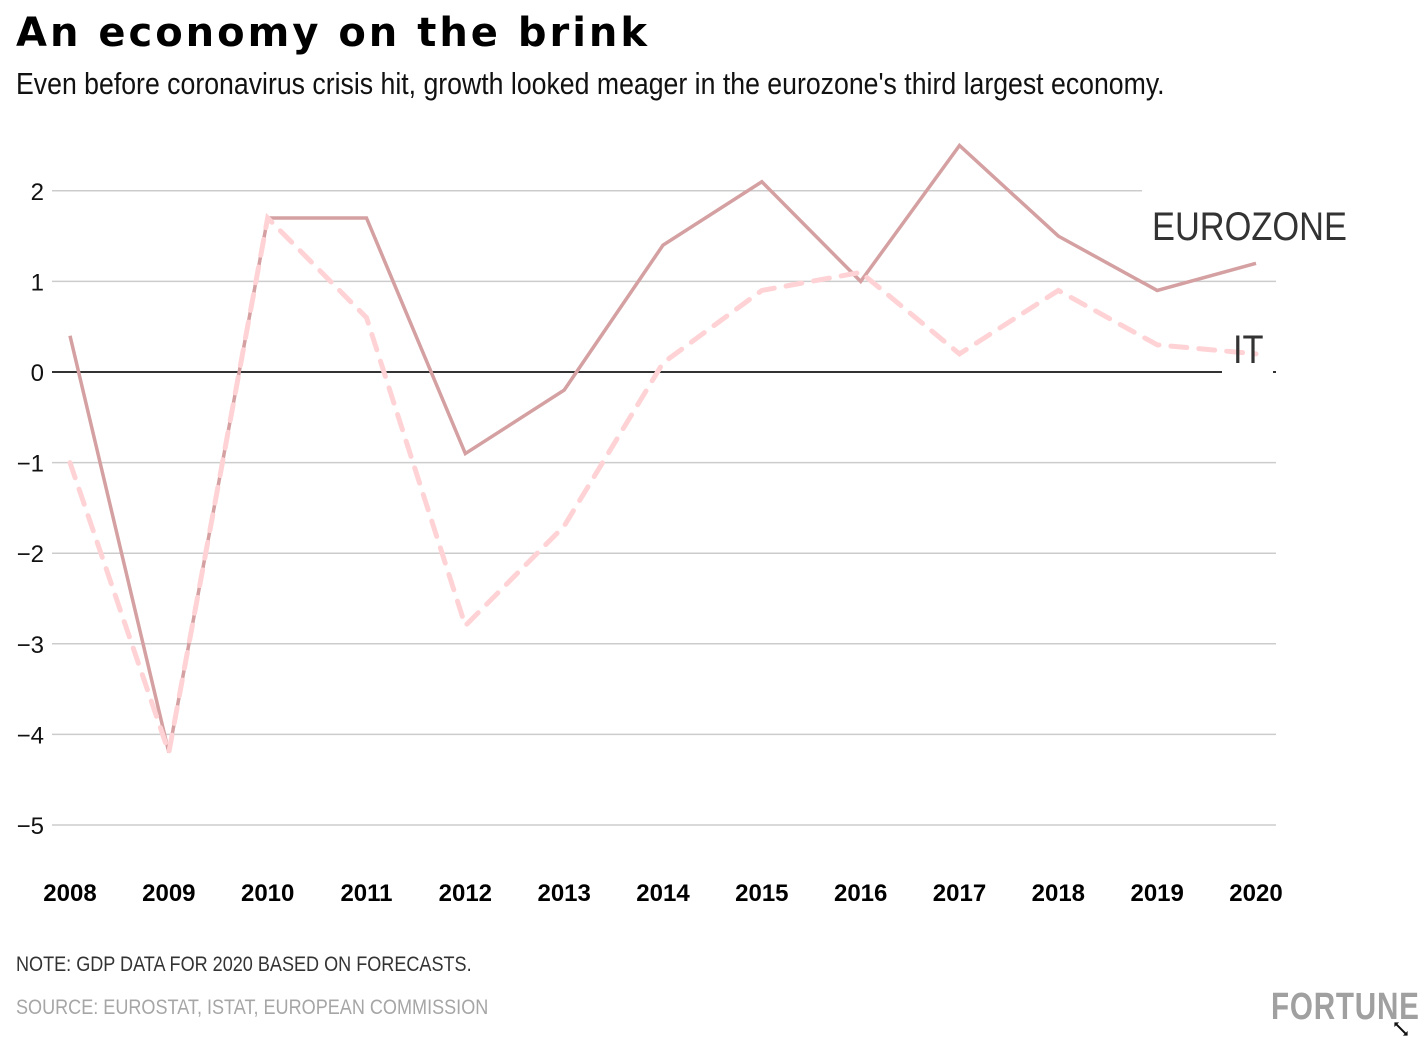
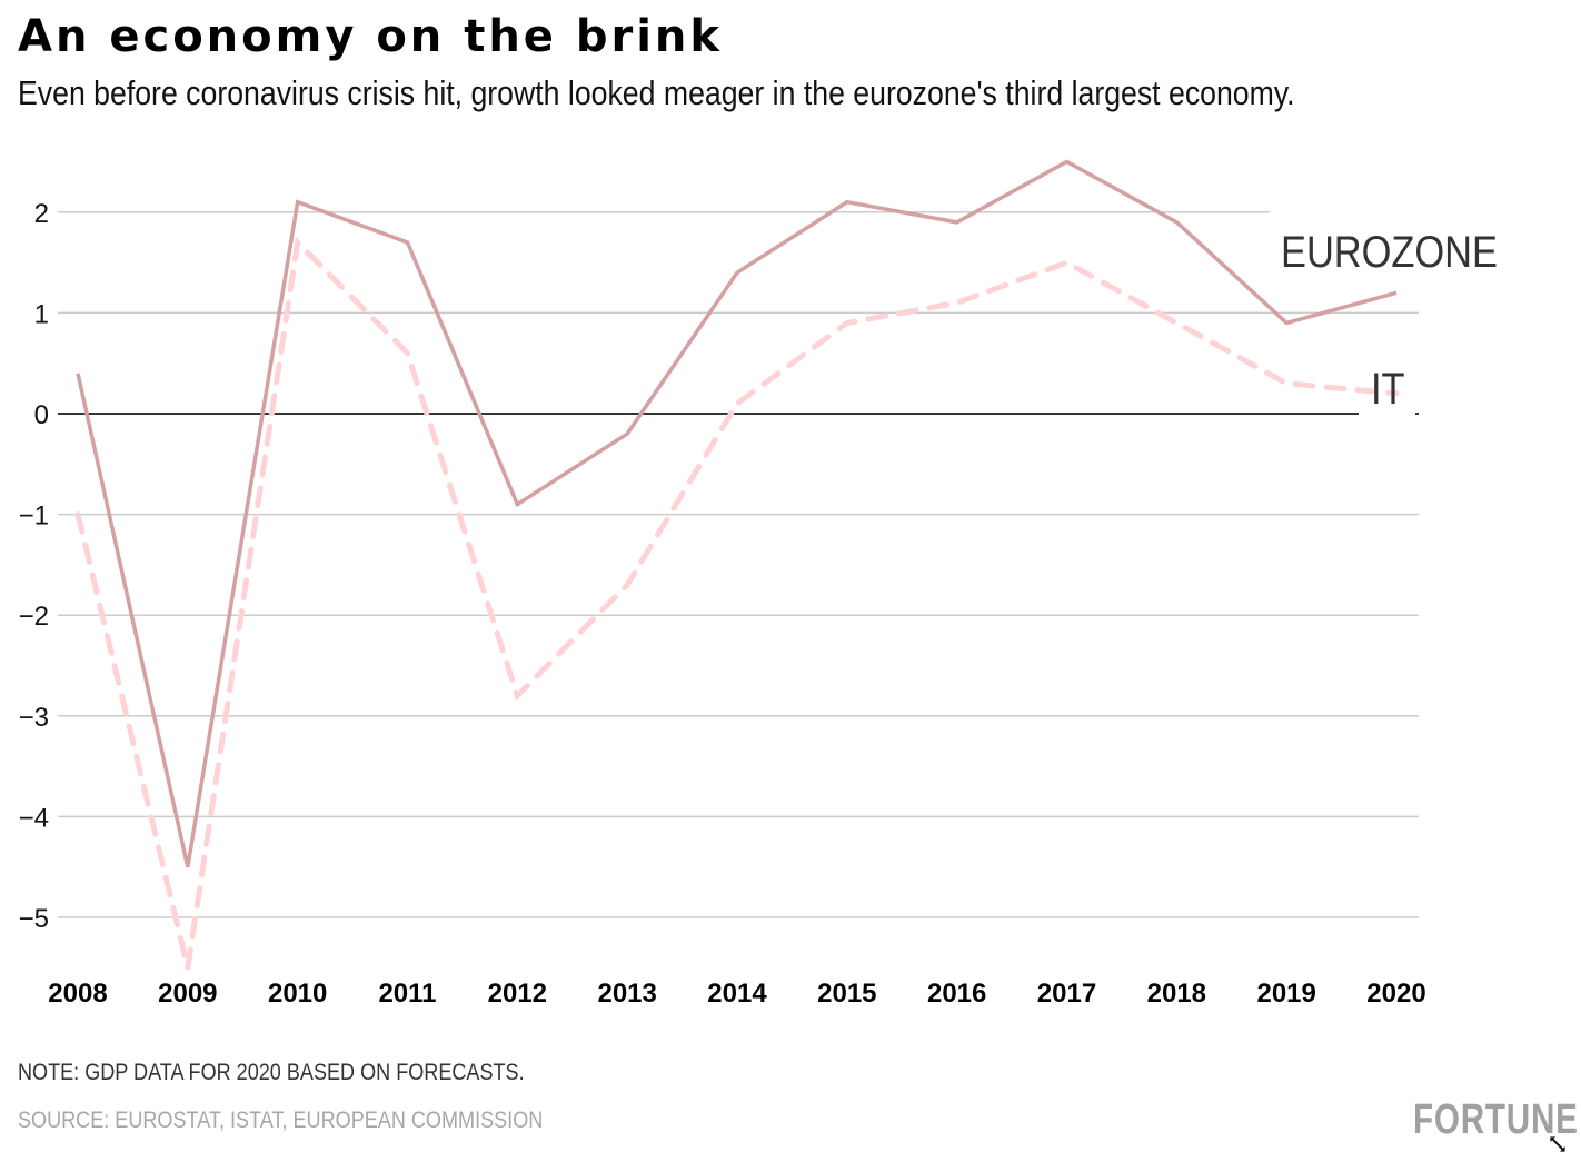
EUROZONE/2009: -4.2 -> -4.5
IT/2009: -4.2 -> -5.5
EUROZONE/2010: 1.7 -> 2.1
EUROZONE/2016: 1.0 -> 1.9
IT/2017: 0.2 -> 1.5
EUROZONE/2018: 1.5 -> 1.9
